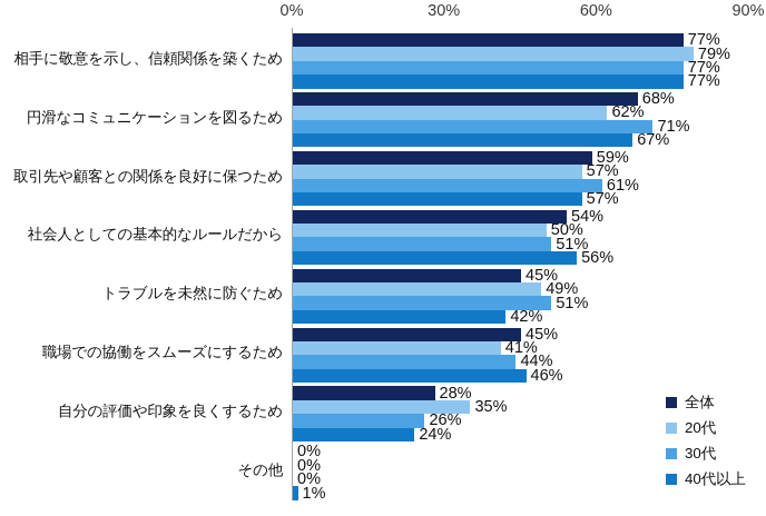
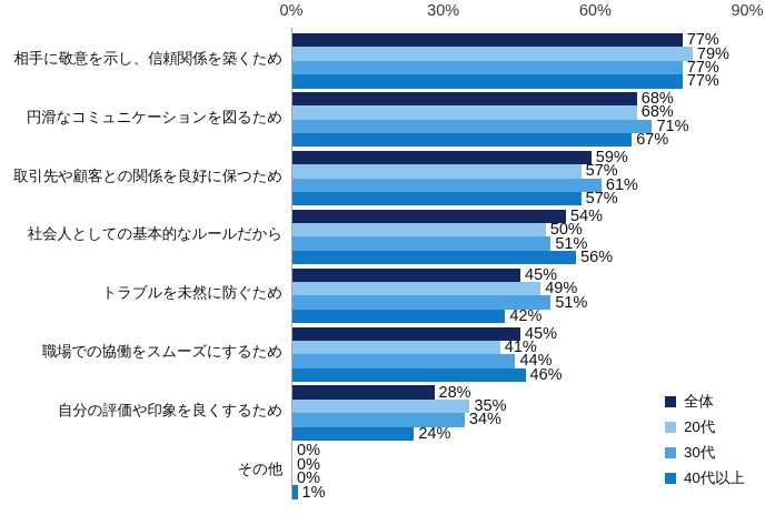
20代/円滑なコミュニケーションを図るため: 62% -> 68%
30代/自分の評価や印象を良くするため: 26% -> 34%
